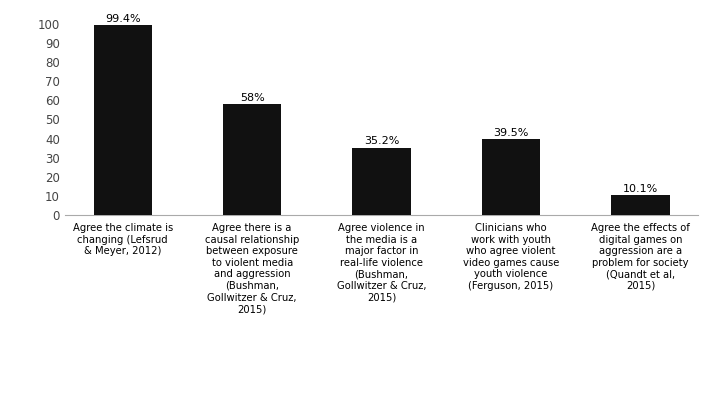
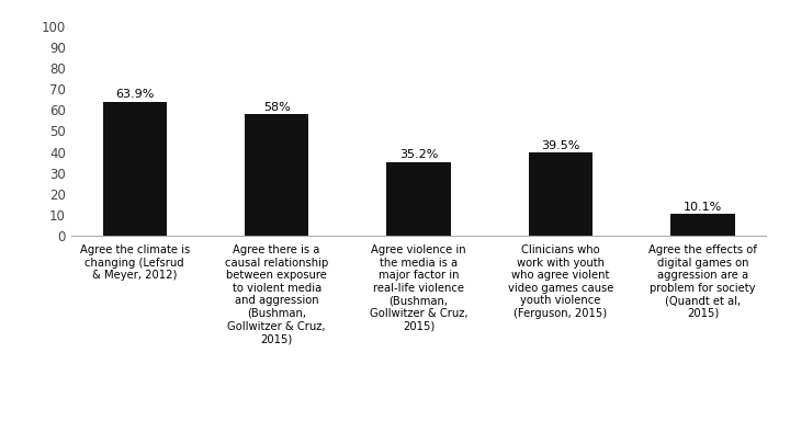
Agree the climate is changing (Lefsrud & Meyer, 2012): 99.4% -> 63.9%
